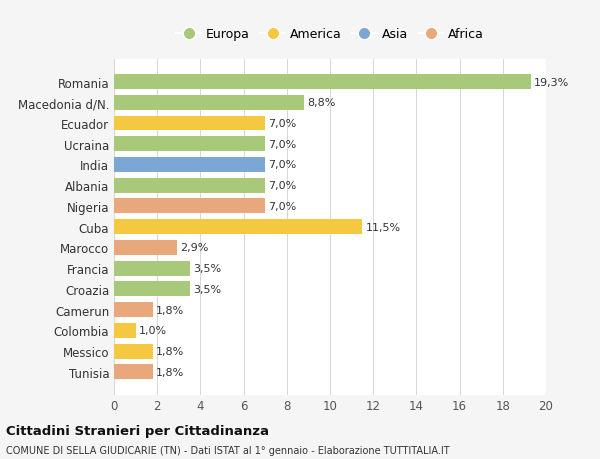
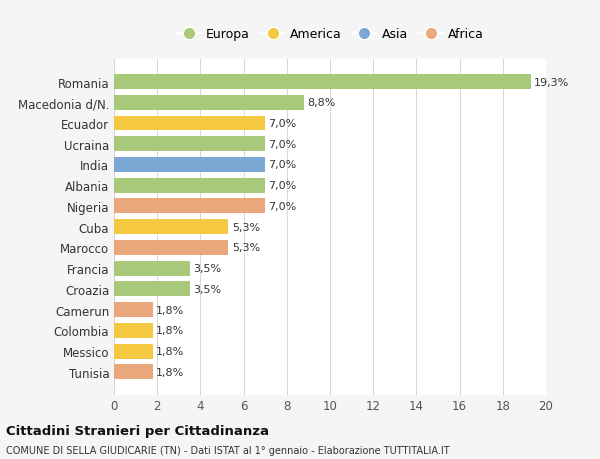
Cuba: 11,5% -> 5,3%
Marocco: 2,9% -> 5,3%
Colombia: 1,0% -> 1,8%
